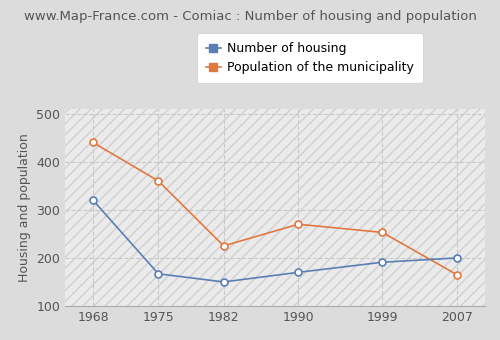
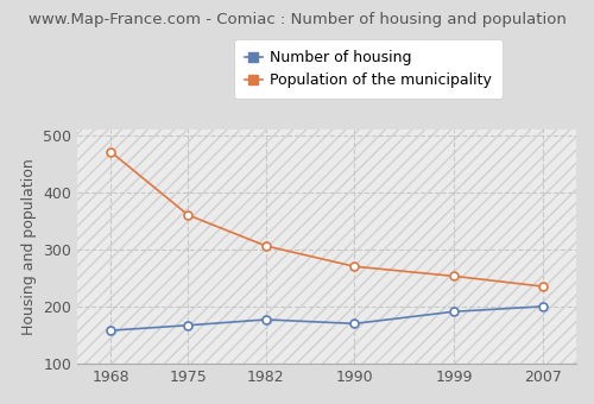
Number of housing/1968: 320 -> 158
Population of the municipality/1968: 440 -> 471
Number of housing/1982: 150 -> 177
Population of the municipality/1982: 225 -> 306
Population of the municipality/2007: 165 -> 235
